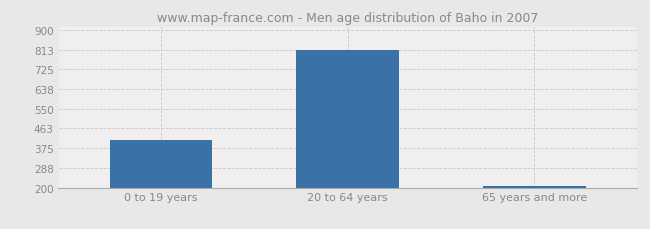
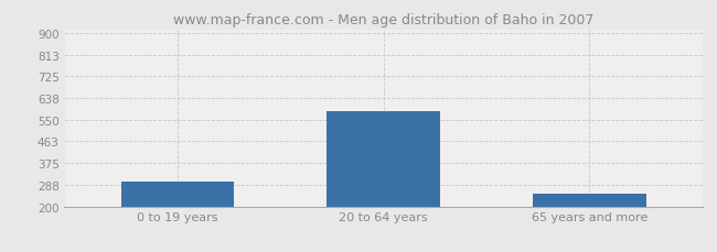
0 to 19 years: 413 -> 300
20 to 64 years: 813 -> 585
65 years and more: 207 -> 250
